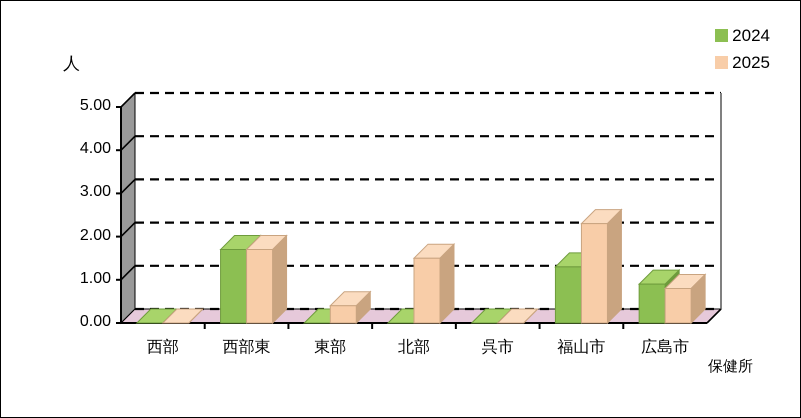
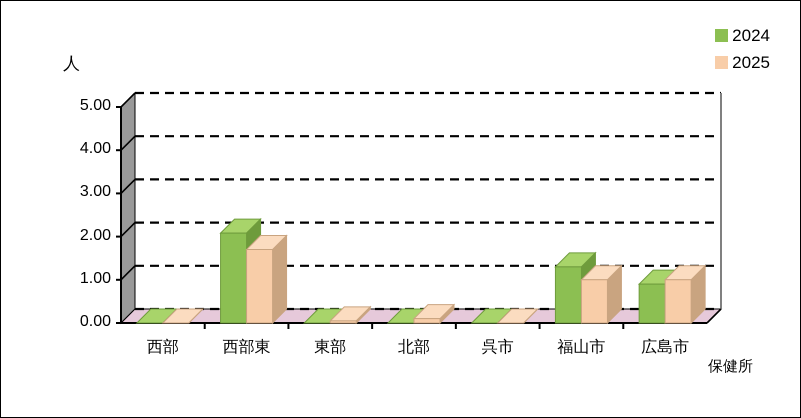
2024/西部東: 1.7 -> 2.1
2025/東部: 0.4 -> 0.1
2025/北部: 1.5 -> 0.1
2025/福山市: 2.3 -> 1.0
2025/広島市: 0.8 -> 1.0
